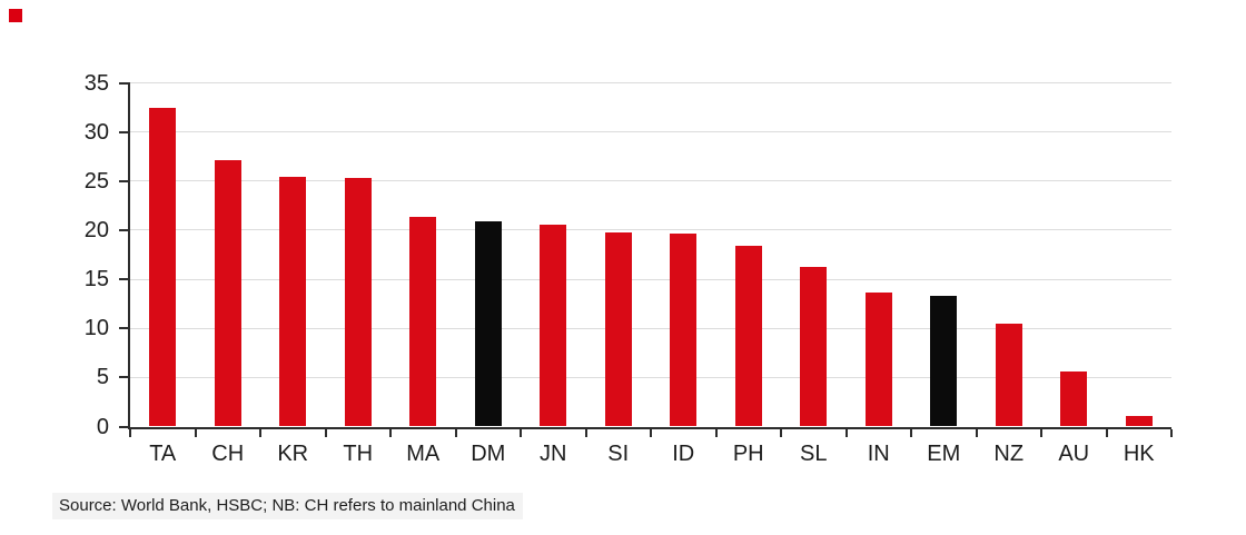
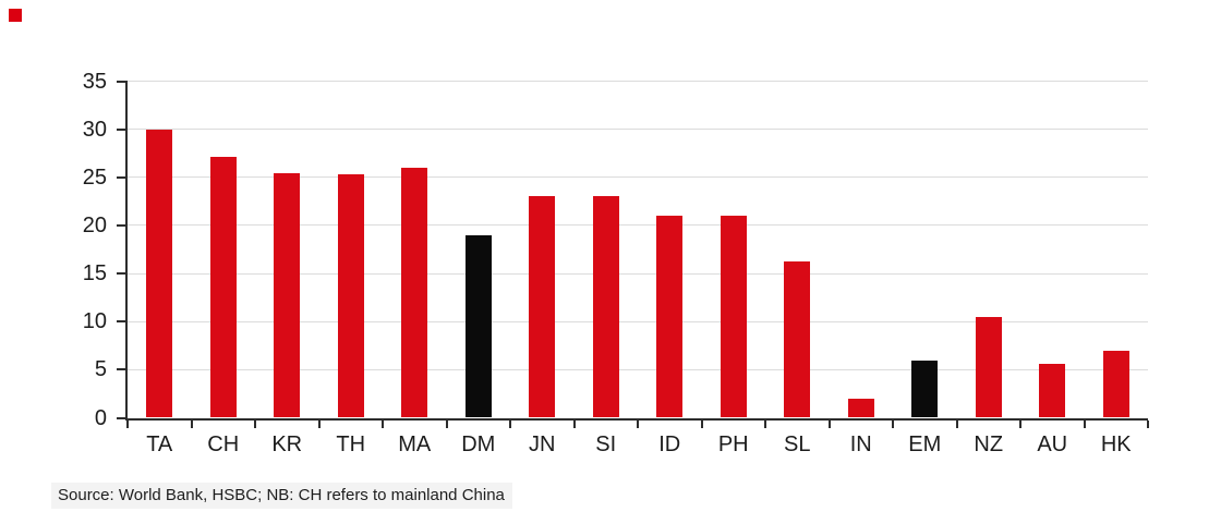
TA: 32 -> 30
MA: 21 -> 26
DM: 21 -> 19
JN: 21 -> 23
SI: 20 -> 23
ID: 20 -> 21
PH: 18 -> 21
IN: 14 -> 2
EM: 13 -> 6
HK: 1 -> 7
